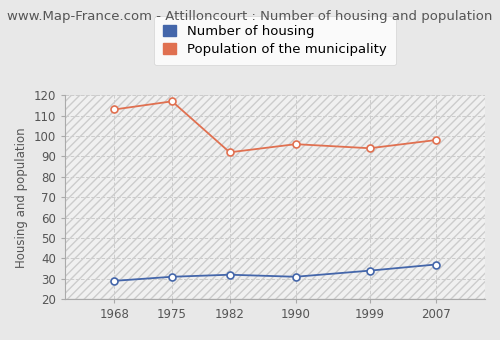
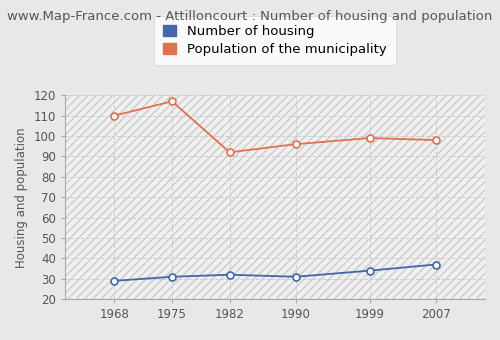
Population of the municipality/1968: 113 -> 110
Population of the municipality/1999: 94 -> 99
